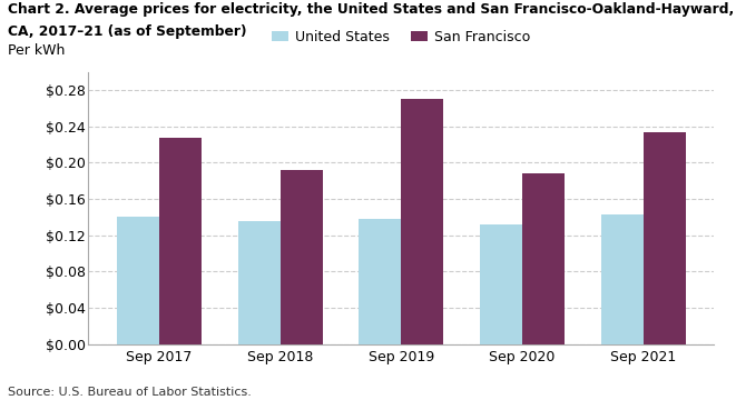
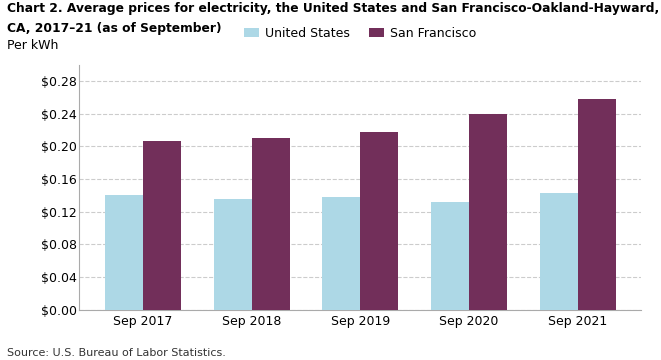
San Francisco/Sep 2017: $0.228 -> $0.207
San Francisco/Sep 2018: $0.192 -> $0.210
San Francisco/Sep 2019: $0.270 -> $0.218
San Francisco/Sep 2020: $0.188 -> $0.240
San Francisco/Sep 2021: $0.234 -> $0.258
